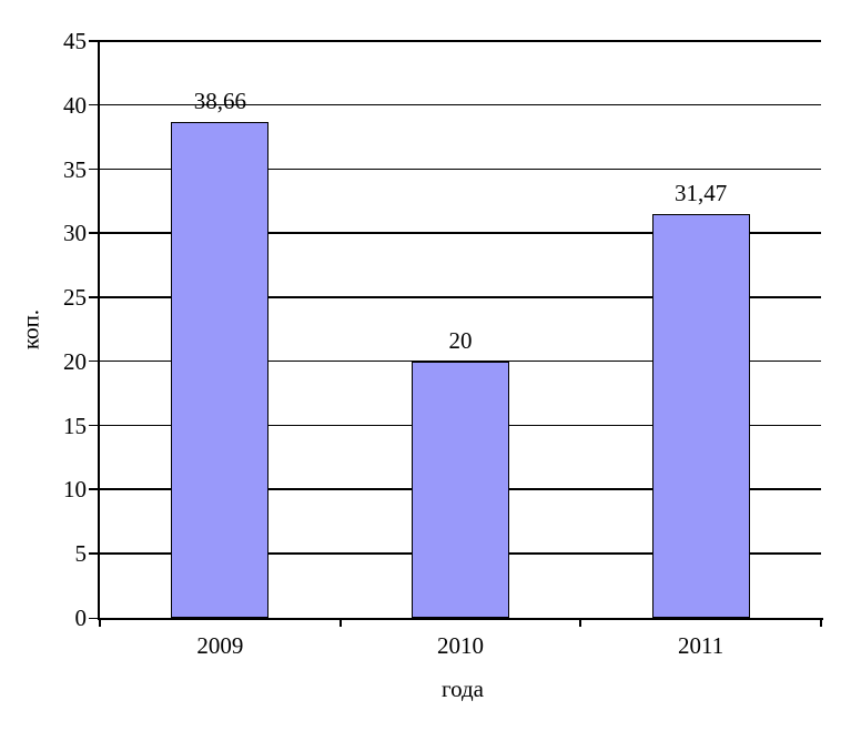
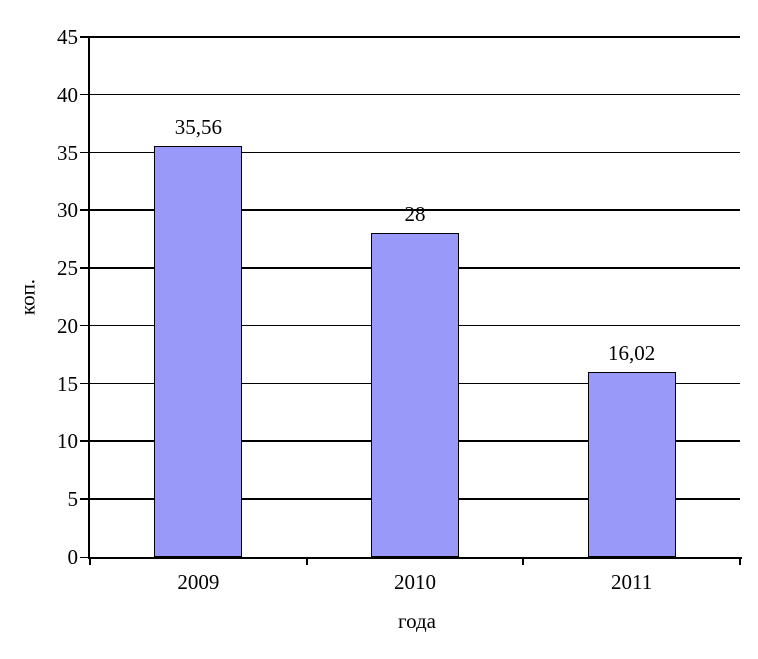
2009: 38,66 -> 35,56
2010: 20 -> 28
2011: 31,47 -> 16,02
